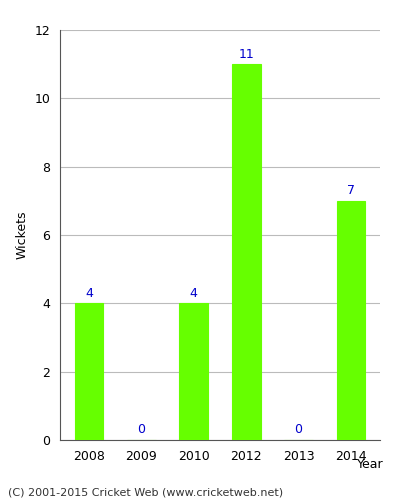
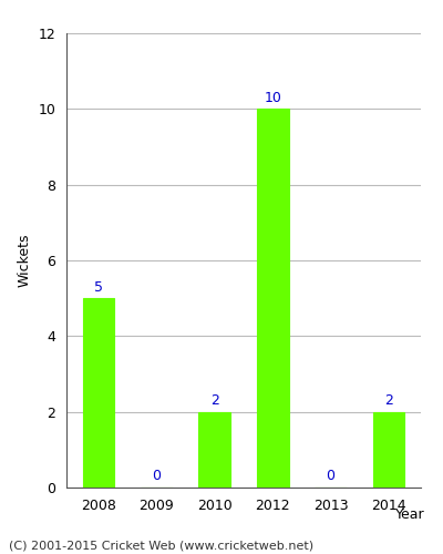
2008: 4 -> 5
2010: 4 -> 2
2012: 11 -> 10
2014: 7 -> 2
